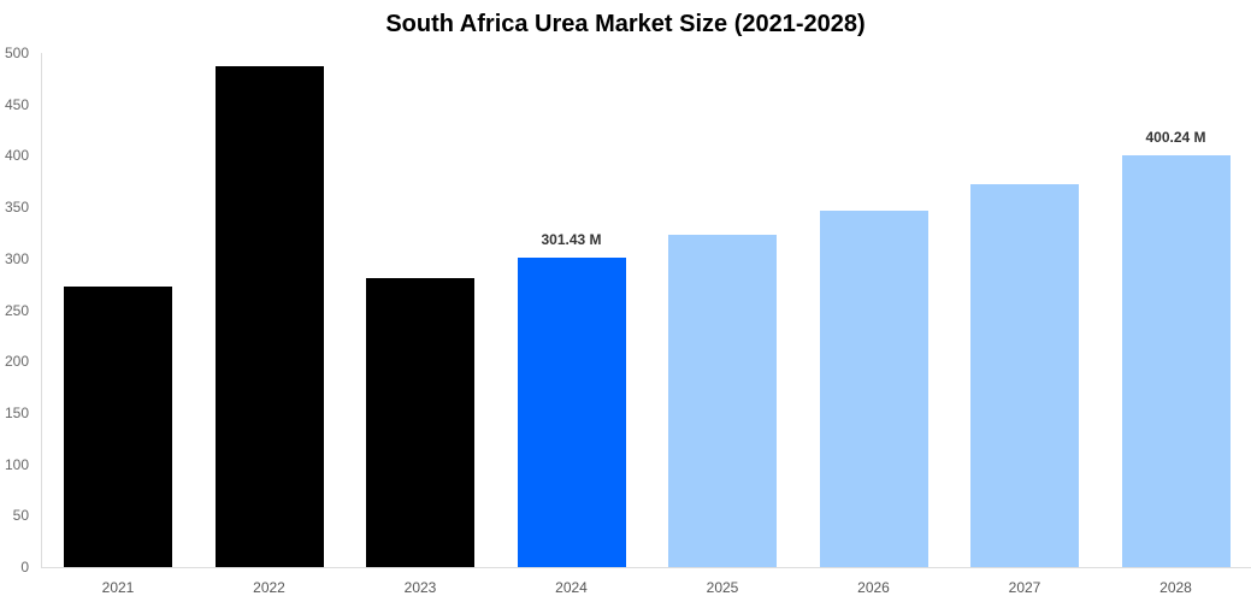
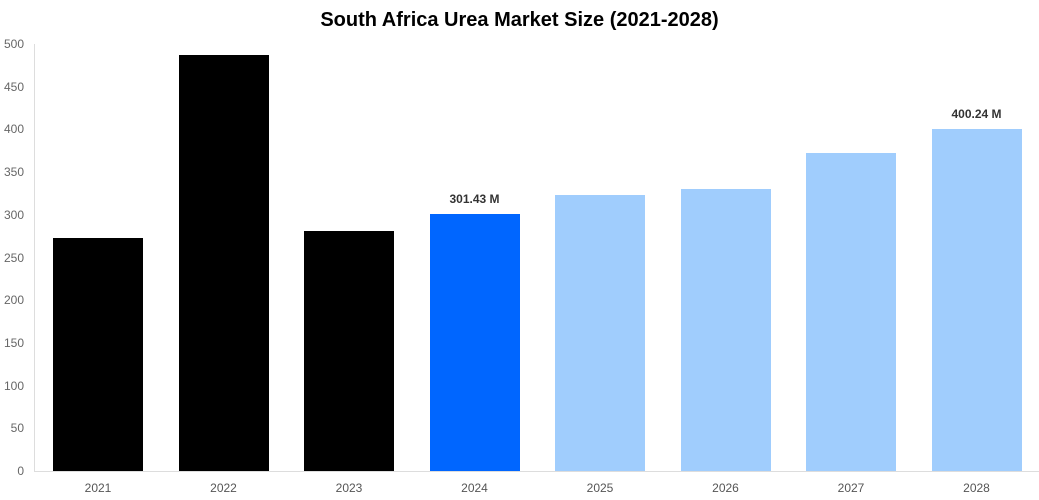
2026: 350 -> 330
